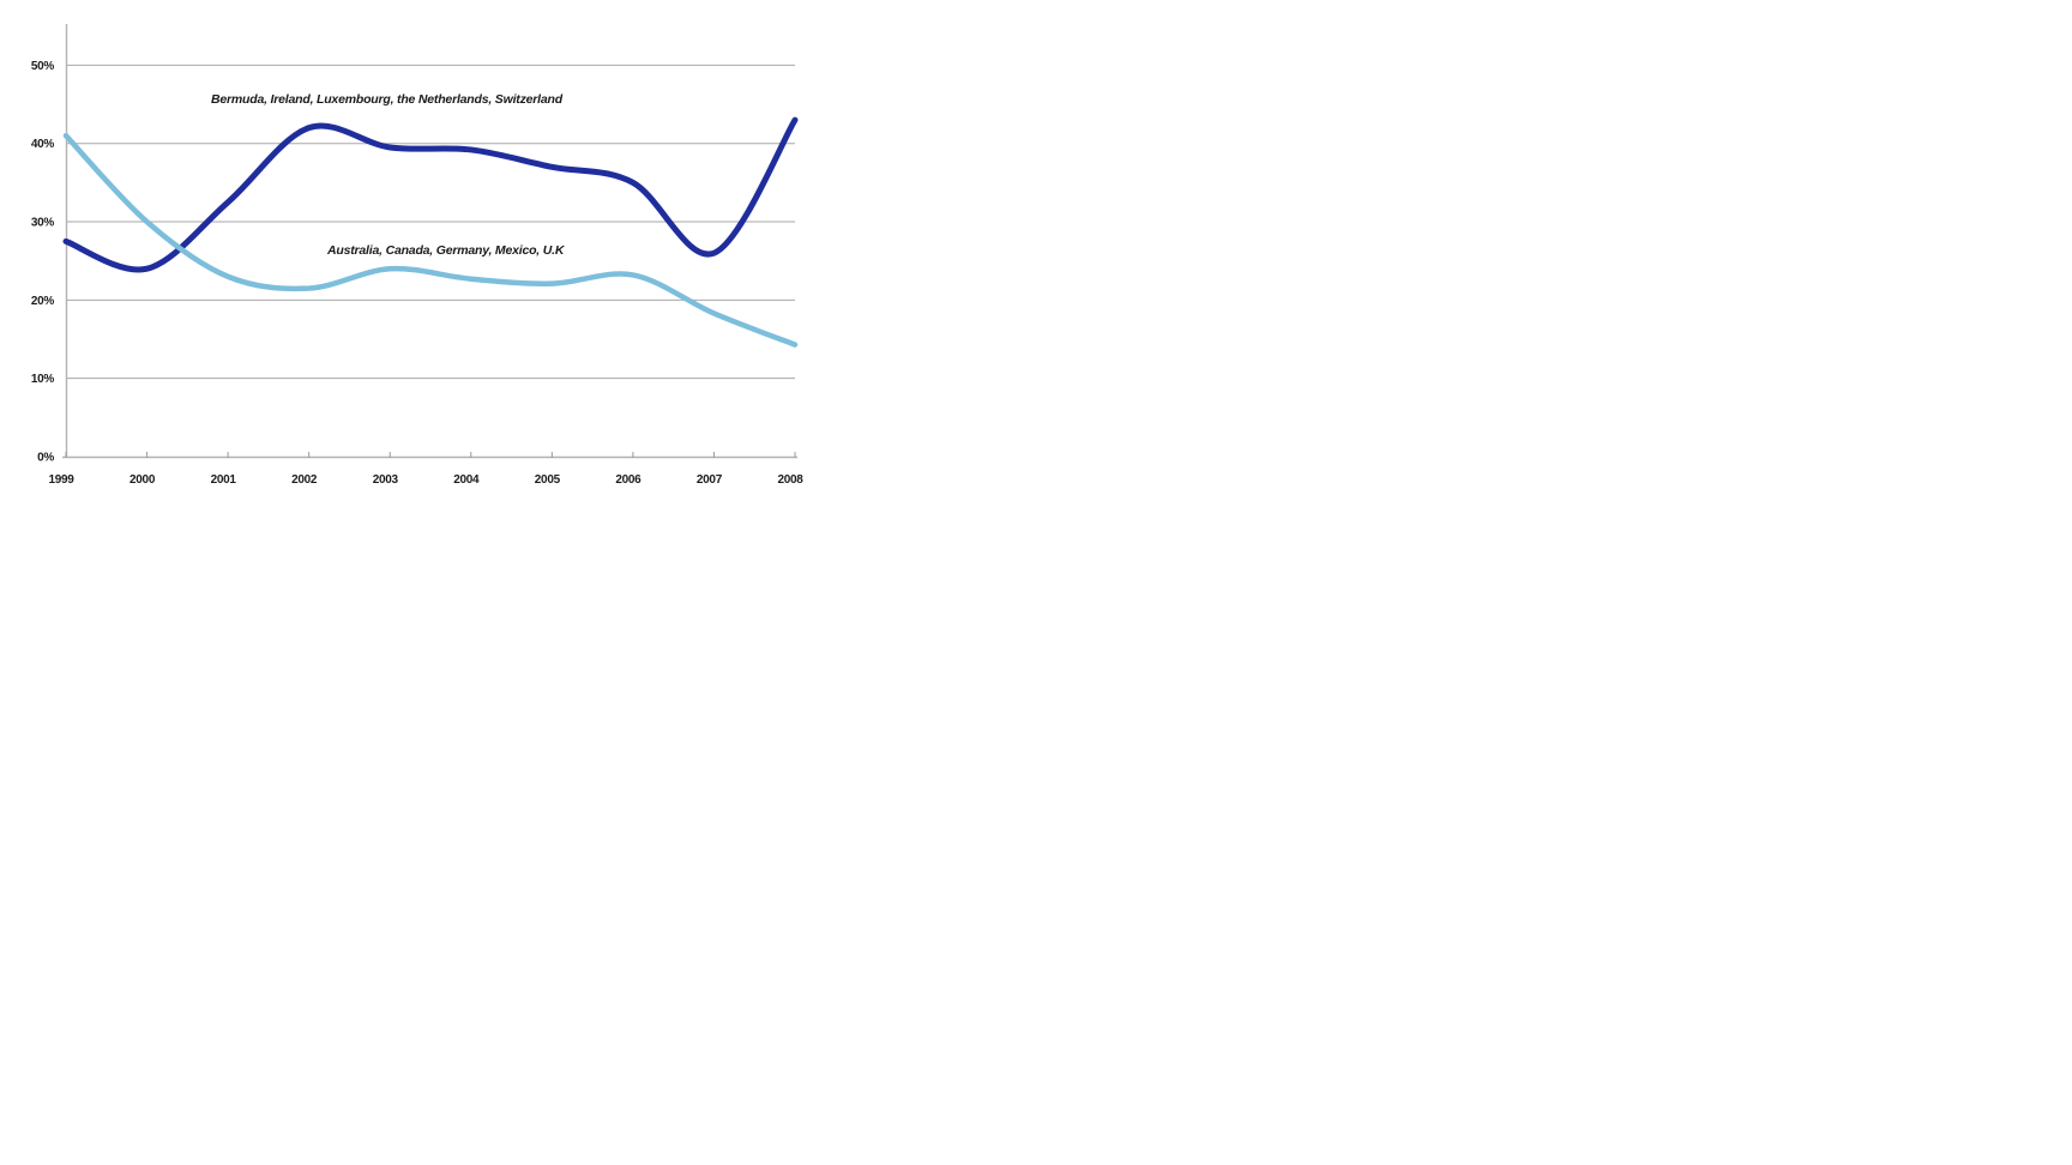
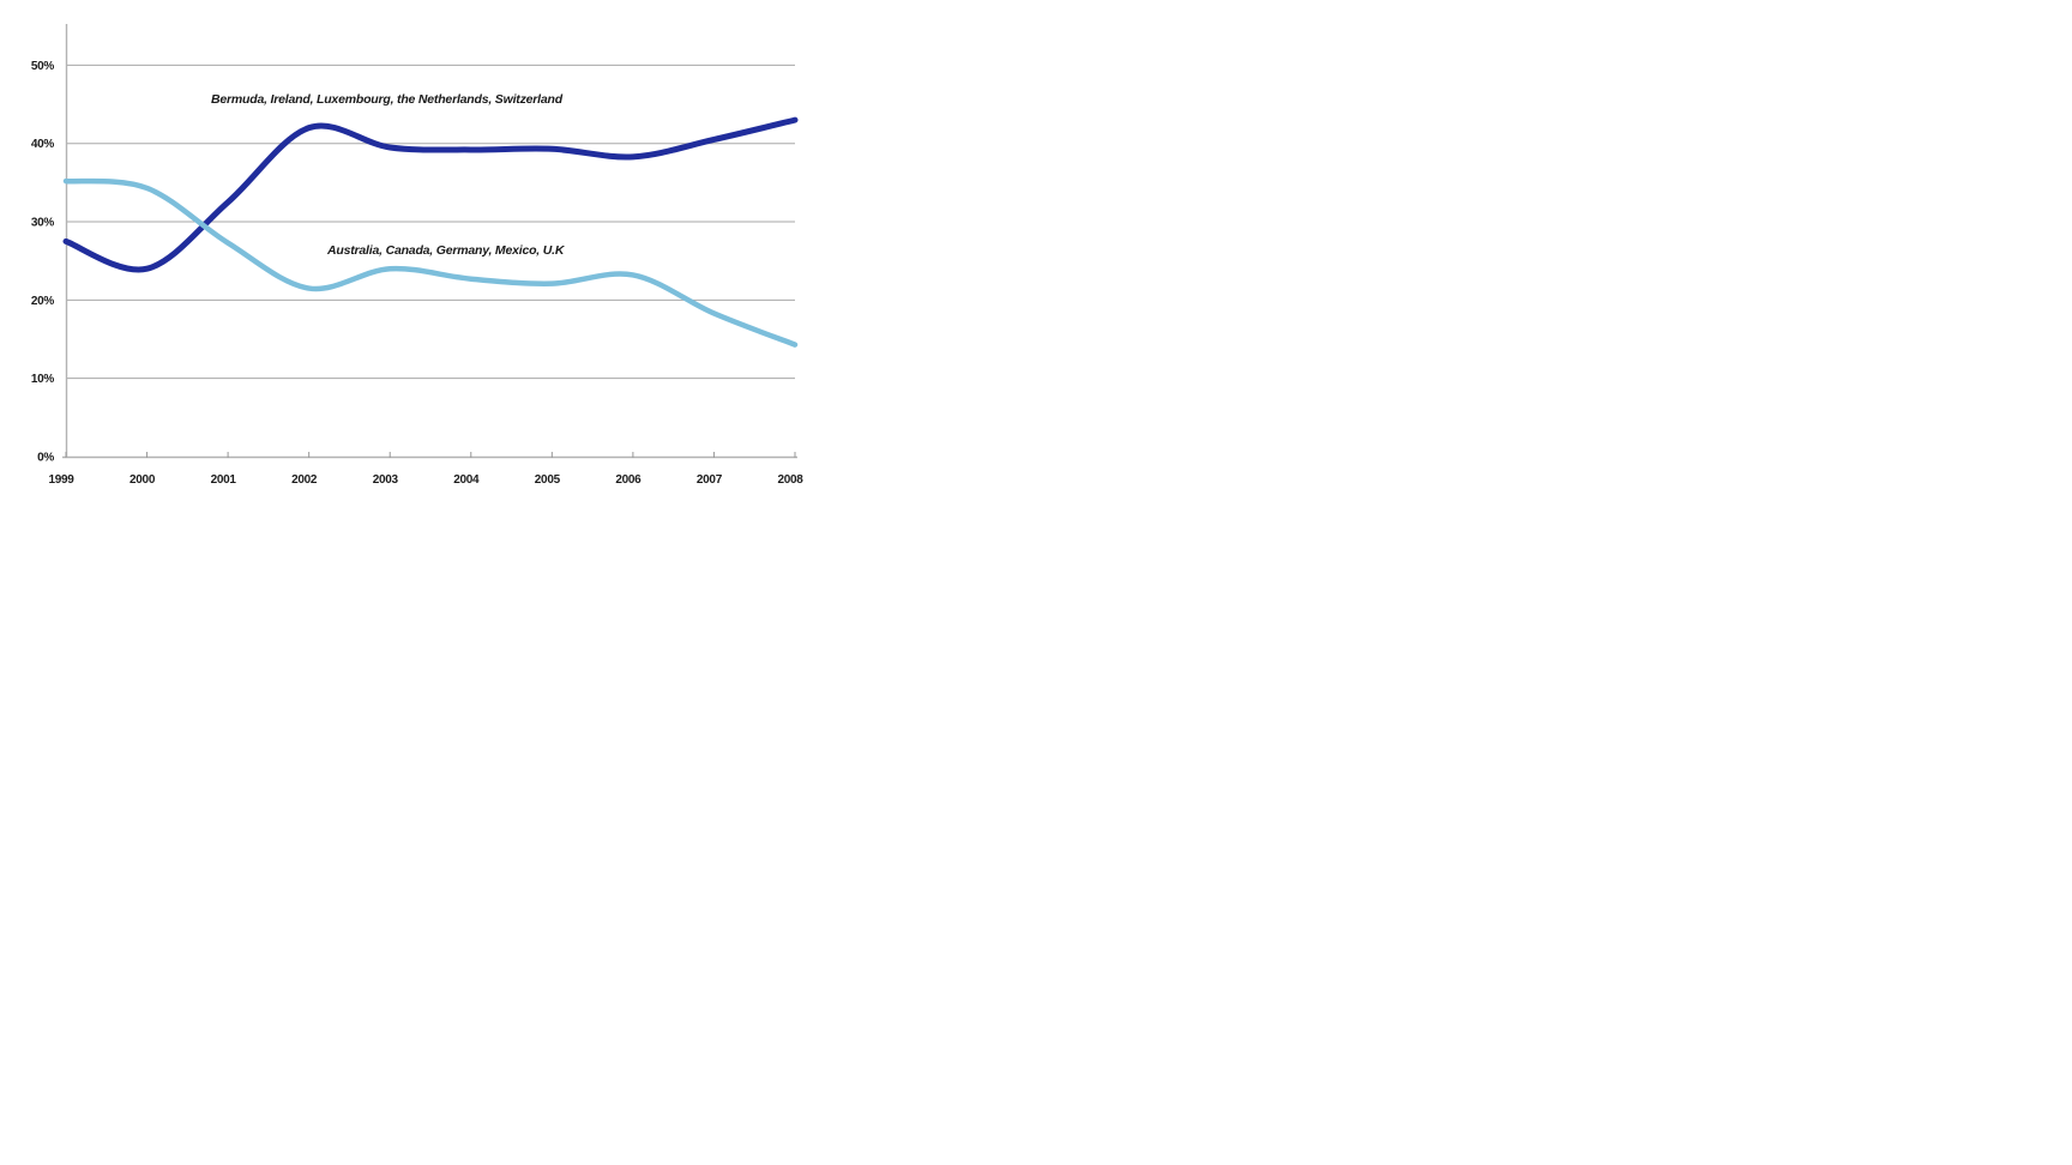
Australia, Canada, Germany, Mexico, U.K/1999: 41% -> 35%
Australia, Canada, Germany, Mexico, U.K/2000: 30% -> 34%
Australia, Canada, Germany, Mexico, U.K/2001: 23% -> 27%
Bermuda, Ireland, Luxembourg, the Netherlands, Switzerland/2005: 37% -> 39%
Bermuda, Ireland, Luxembourg, the Netherlands, Switzerland/2006: 35% -> 38%
Bermuda, Ireland, Luxembourg, the Netherlands, Switzerland/2007: 26% -> 40%
